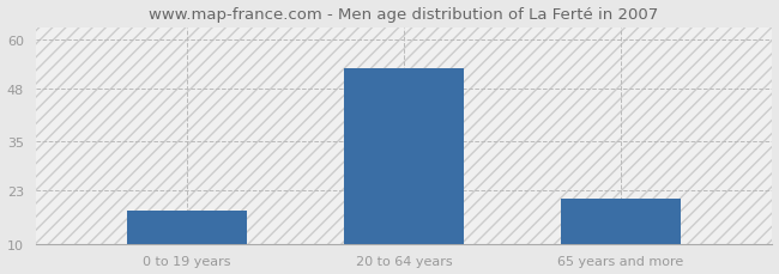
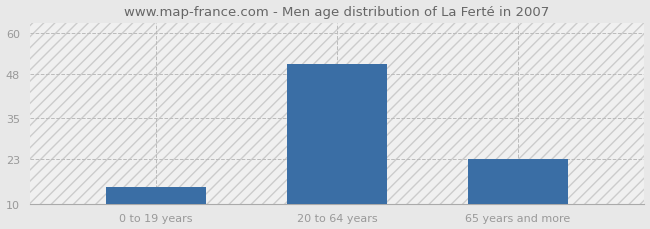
0 to 19 years: 18 -> 15
20 to 64 years: 53 -> 51
65 years and more: 21 -> 23
